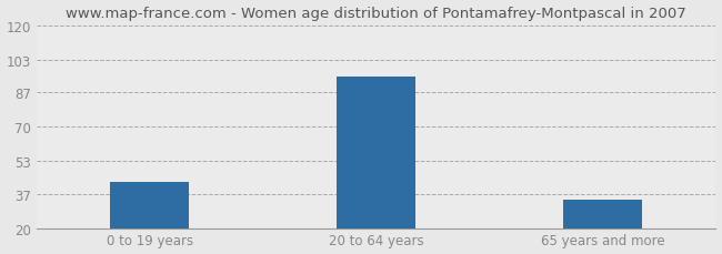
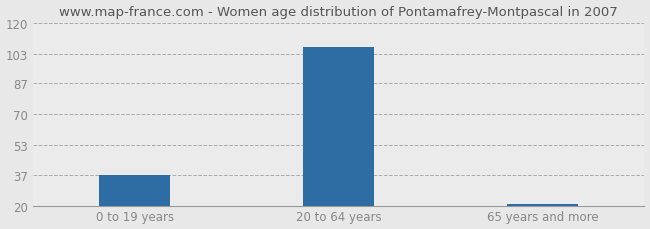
0 to 19 years: 43 -> 37
20 to 64 years: 95 -> 107
65 years and more: 34 -> 21
